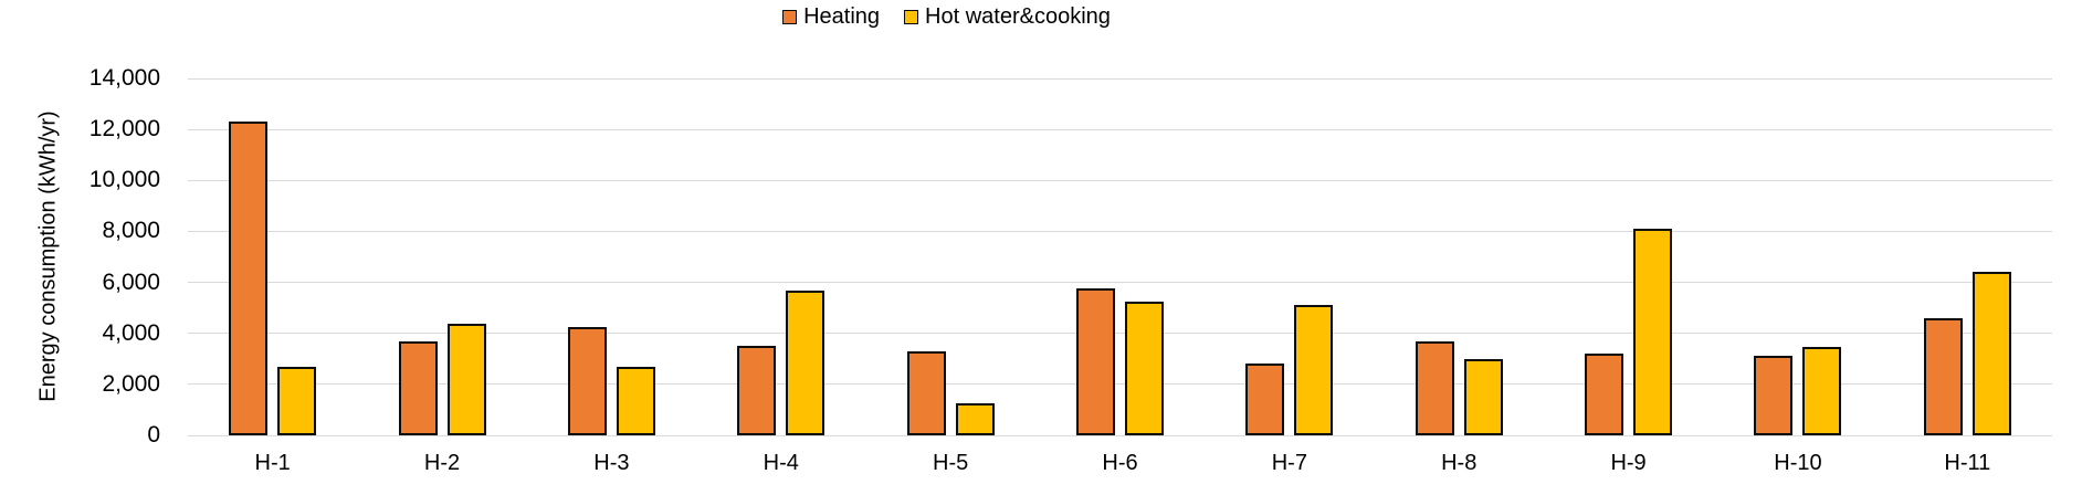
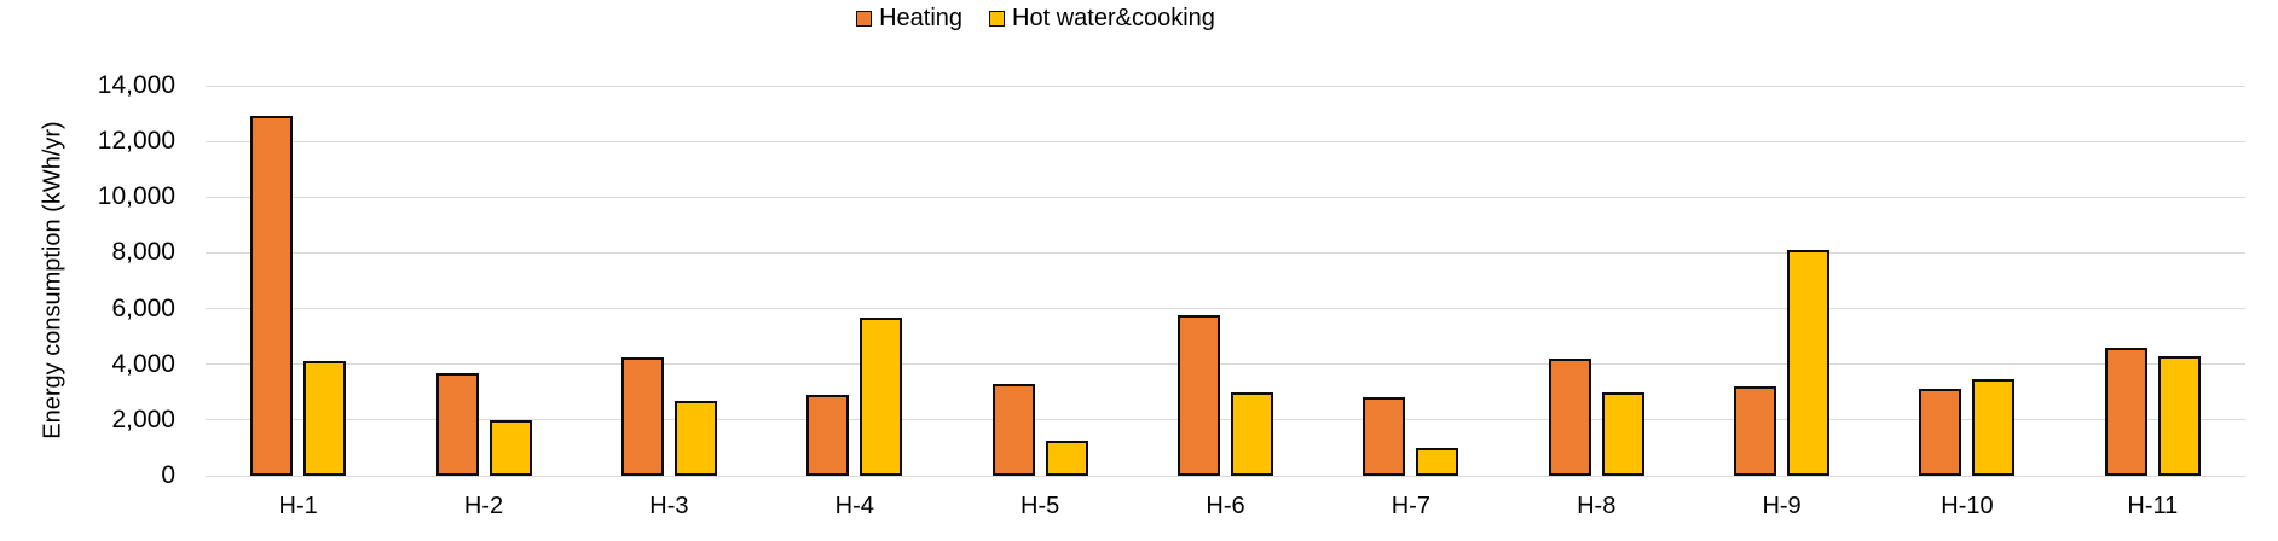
Heating/H-1: 12300 -> 12900
Hot water&cooking/H-1: 2700 -> 4100
Hot water&cooking/H-2: 4400 -> 2000
Heating/H-4: 3500 -> 2900
Hot water&cooking/H-6: 5200 -> 3000
Hot water&cooking/H-7: 5100 -> 1000
Heating/H-8: 3700 -> 4200
Hot water&cooking/H-11: 6400 -> 4300
